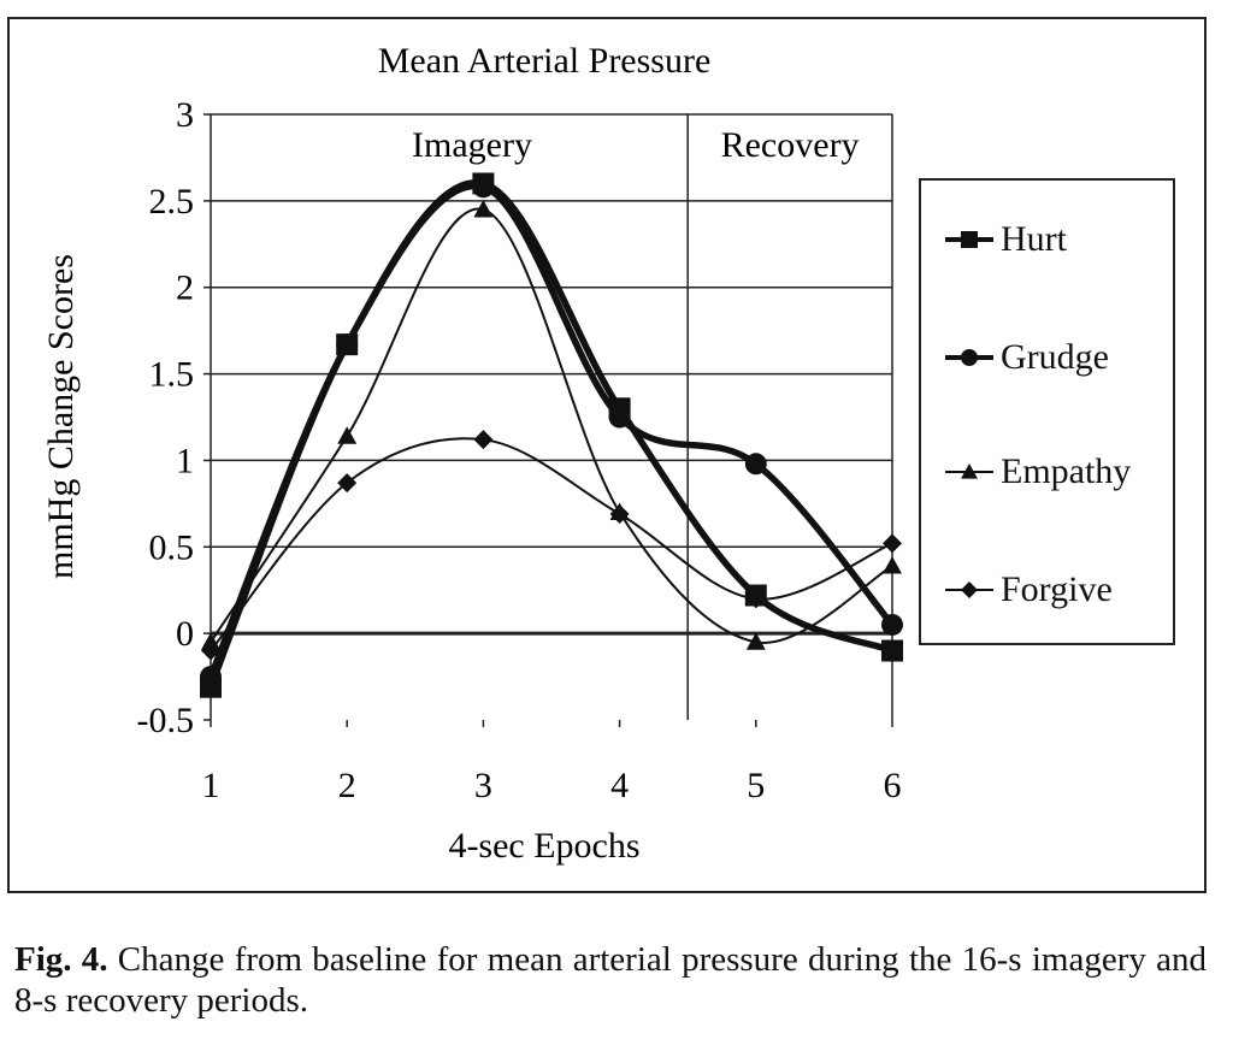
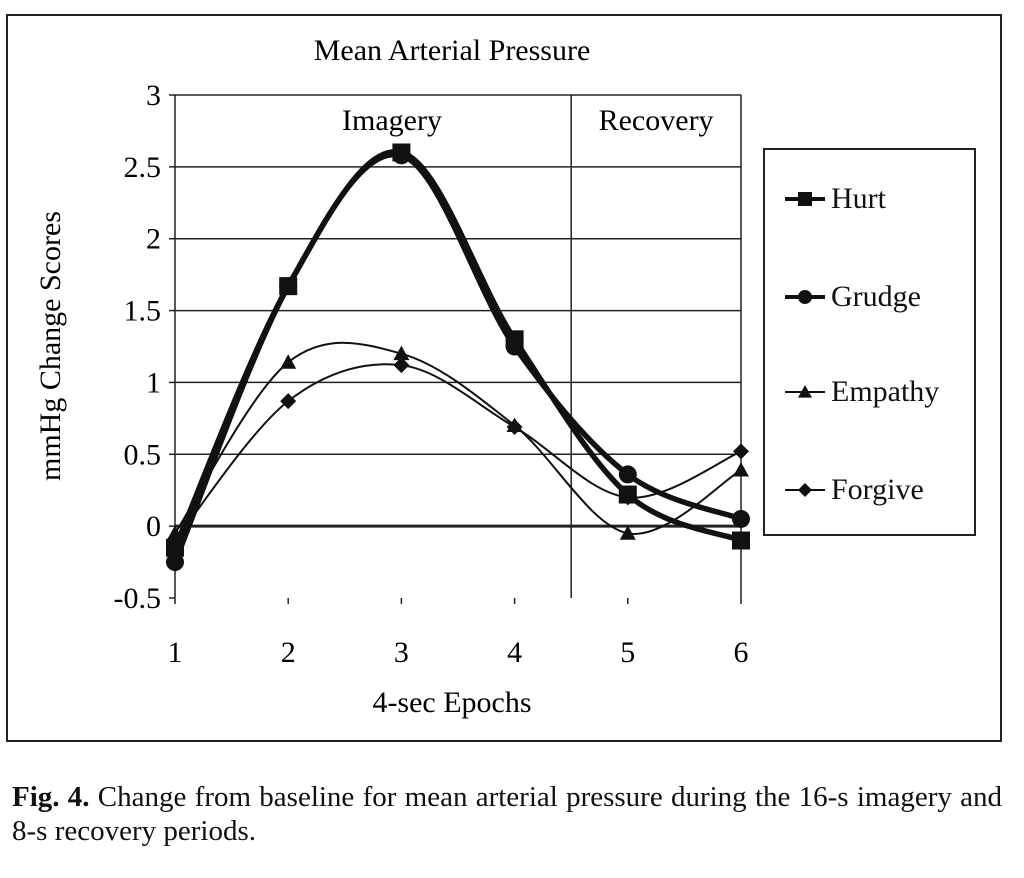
Hurt/1: -0.31 -> -0.15
Empathy/3: 2.45 -> 1.20
Grudge/5: 0.98 -> 0.36
